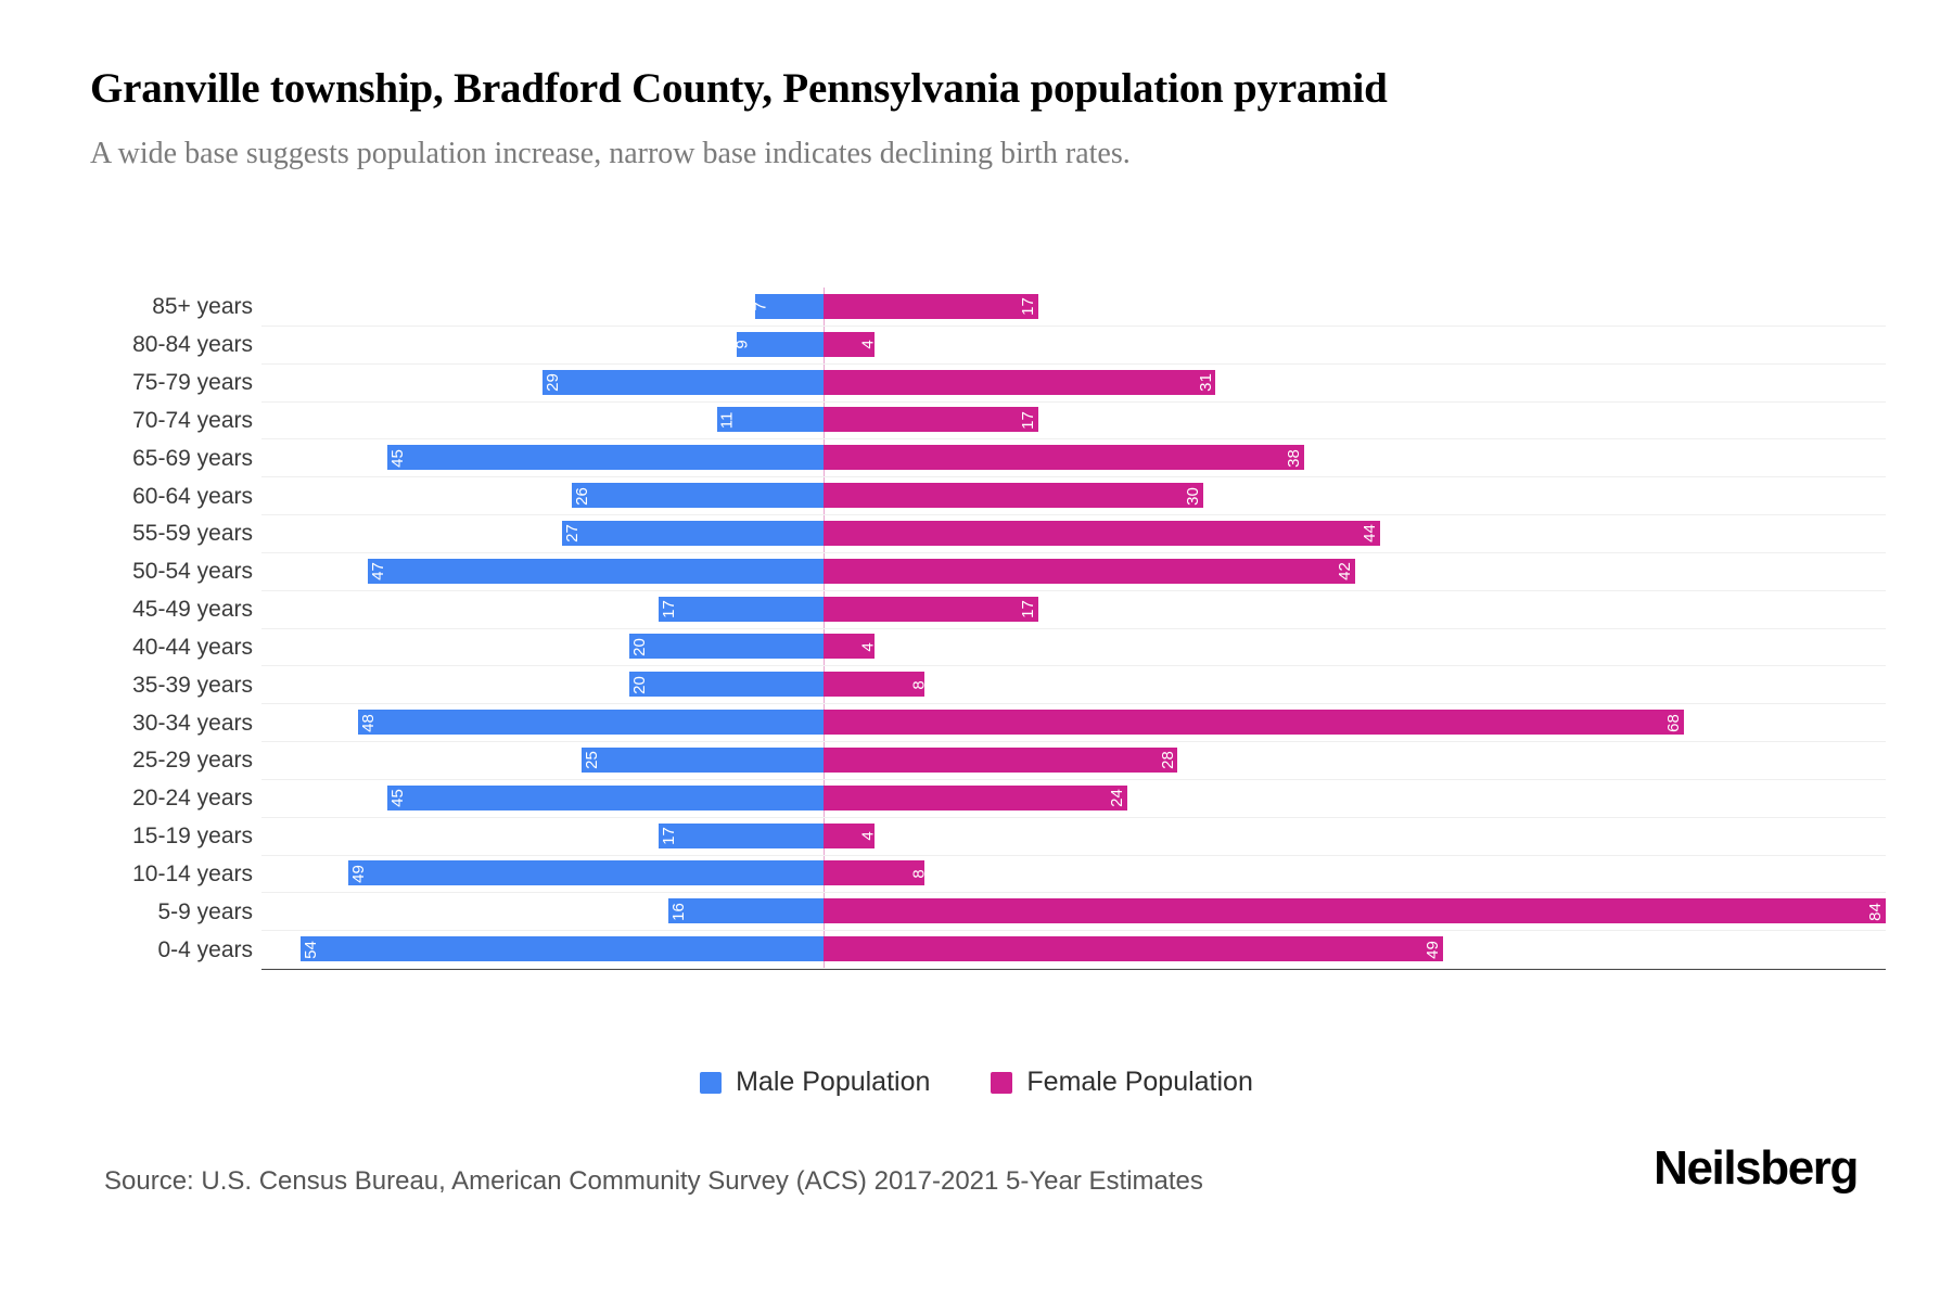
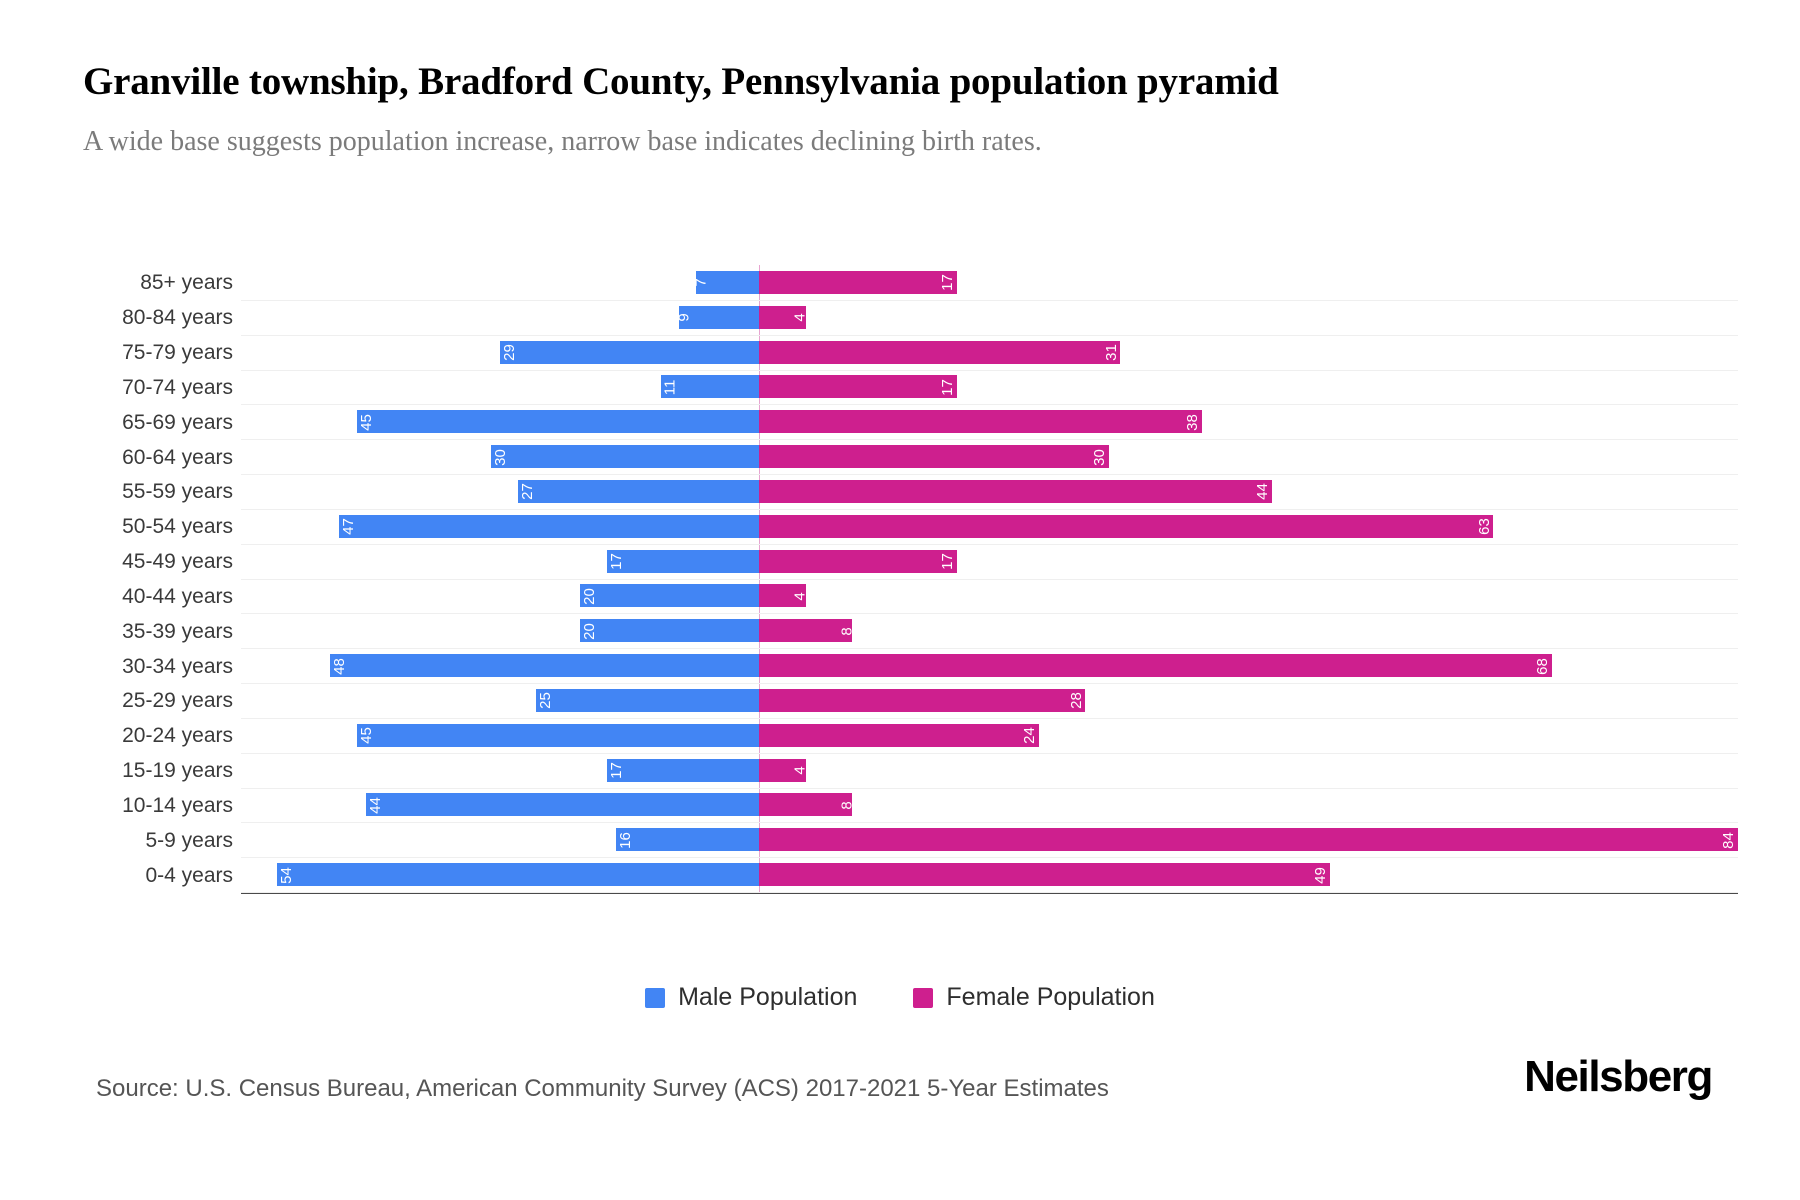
Male Population/60-64 years: 26 -> 30
Female Population/50-54 years: 42 -> 63
Male Population/10-14 years: 49 -> 44
